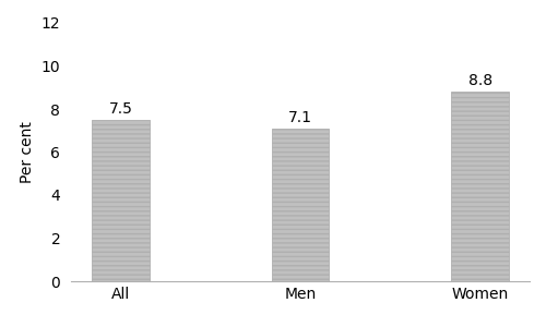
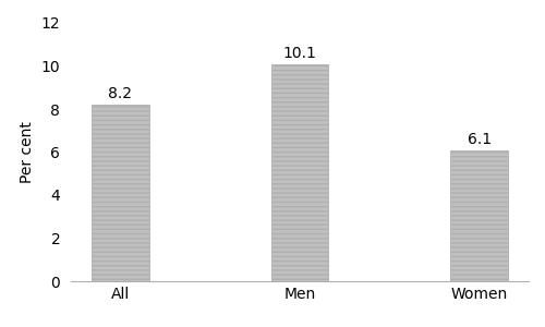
All: 7.5 -> 8.2
Men: 7.1 -> 10.1
Women: 8.8 -> 6.1
